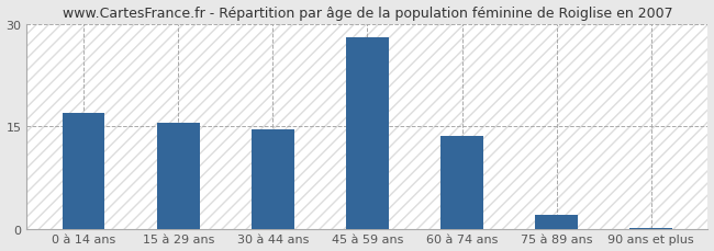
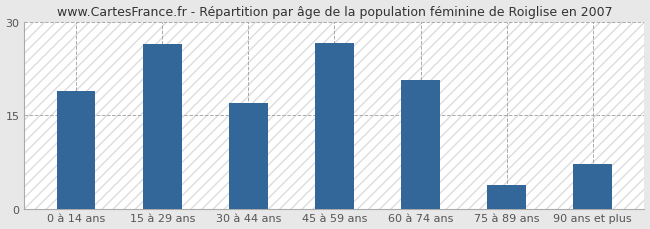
0 à 14 ans: 17.0 -> 18.8
15 à 29 ans: 15.5 -> 26.4
30 à 44 ans: 14.5 -> 17.0
45 à 59 ans: 28.0 -> 26.6
60 à 74 ans: 13.5 -> 20.6
75 à 89 ans: 2.0 -> 3.8
90 ans et plus: 0.1 -> 7.2
